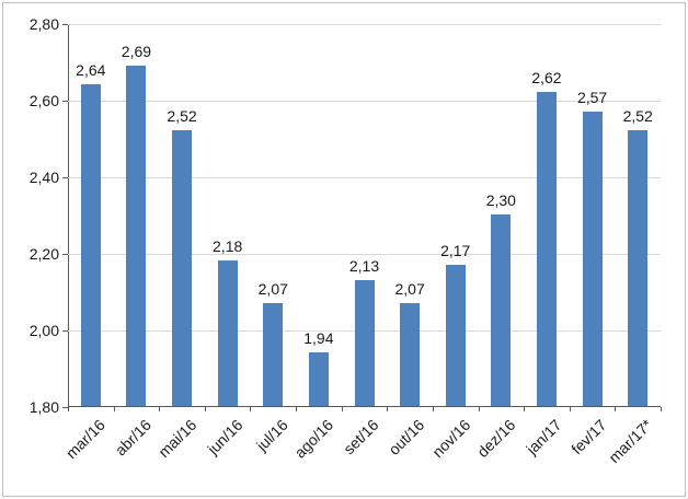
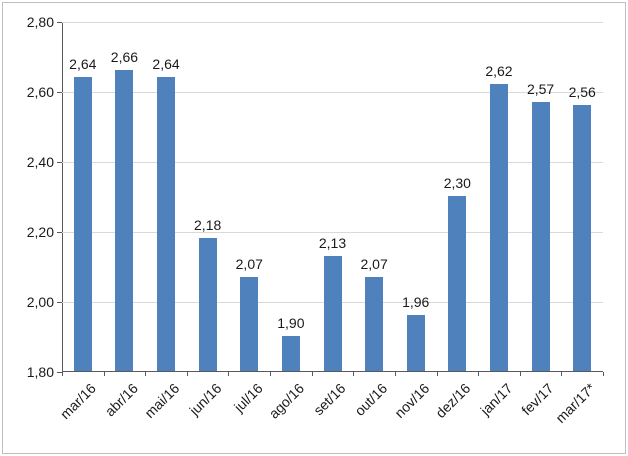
abr/16: 2,69 -> 2,66
mai/16: 2,52 -> 2,64
ago/16: 1,94 -> 1,90
nov/16: 2,17 -> 1,96
mar/17*: 2,52 -> 2,56
